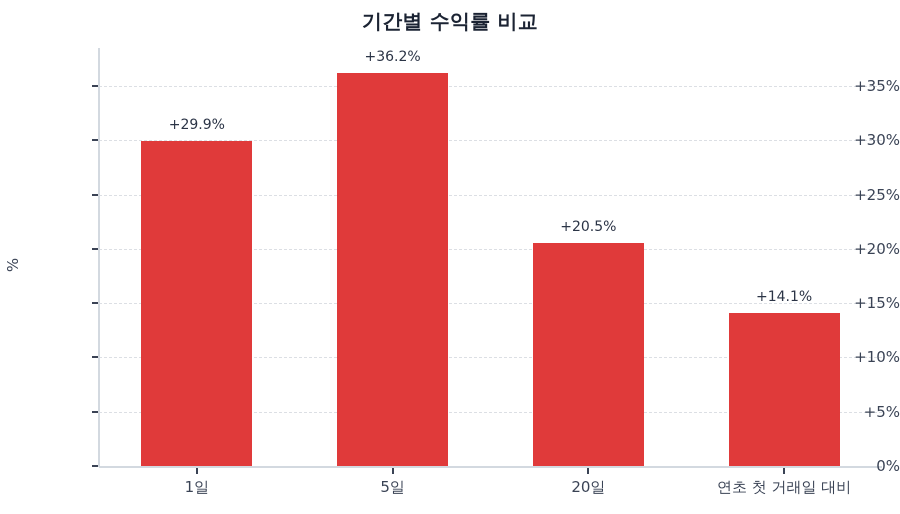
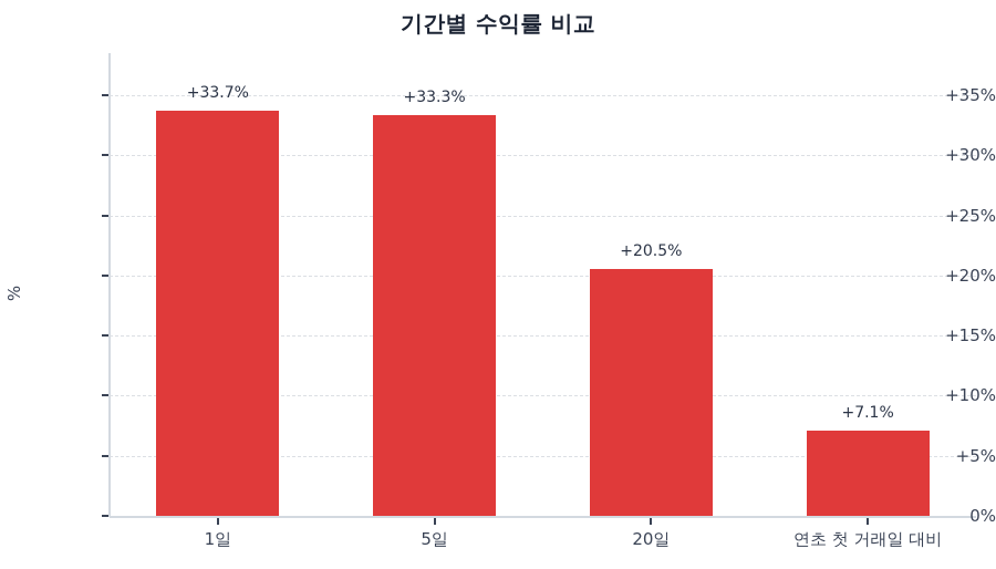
1일: +29.9% -> +33.7%
5일: +36.2% -> +33.3%
연초 첫 거래일 대비: +14.1% -> +7.1%
